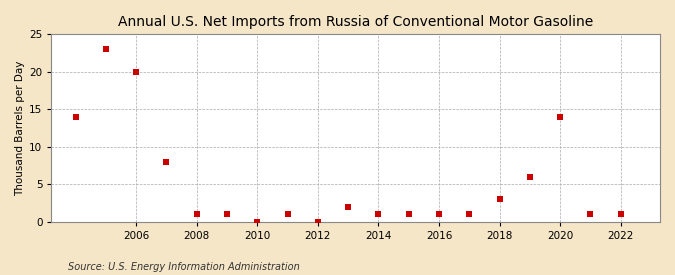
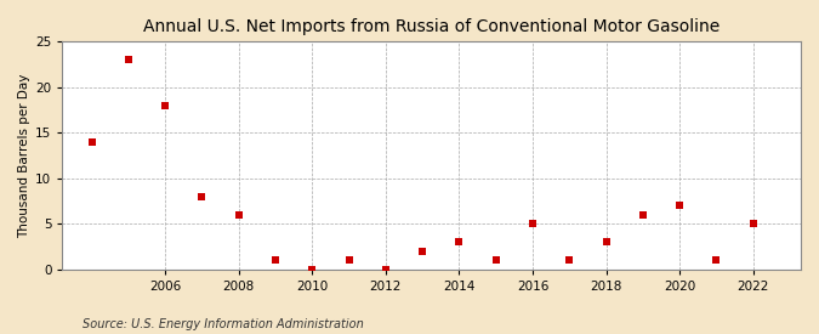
2006: 20 -> 18
2008: 1 -> 6
2014: 1 -> 3
2016: 1 -> 5
2020: 14 -> 7
2022: 1 -> 5
